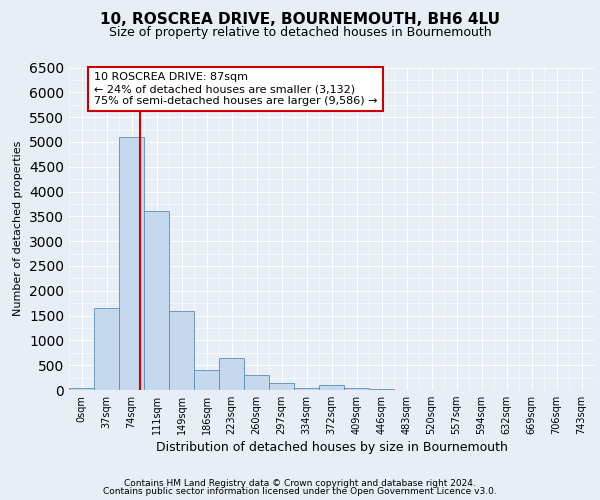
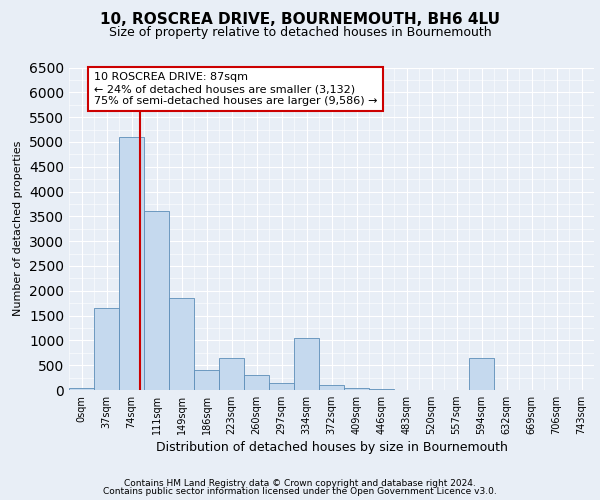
149sqm: 1600 -> 1850
334sqm: 50 -> 1050
594sqm: 0 -> 650
